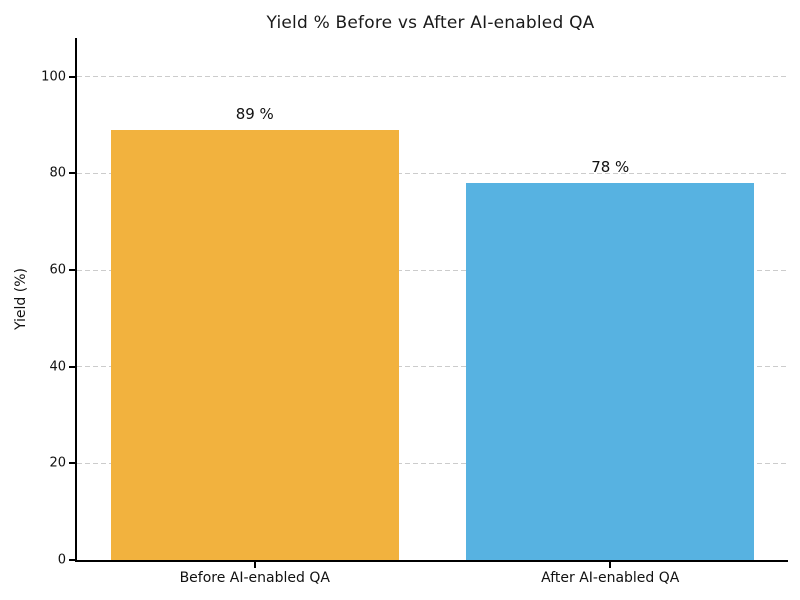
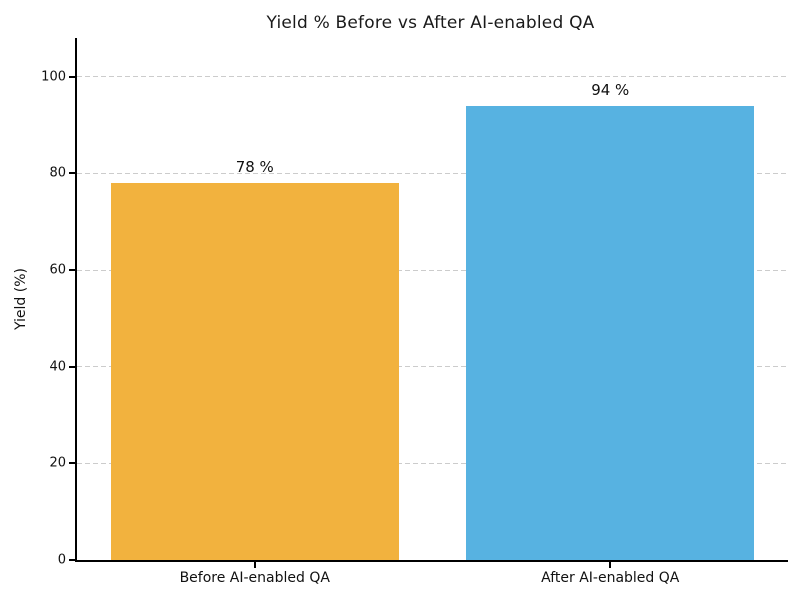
Before AI-enabled QA: 89 -> 78
After AI-enabled QA: 78 -> 94
